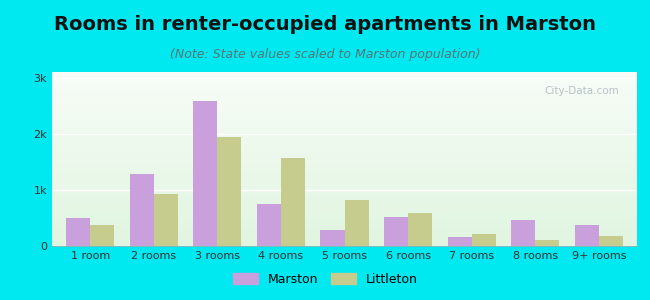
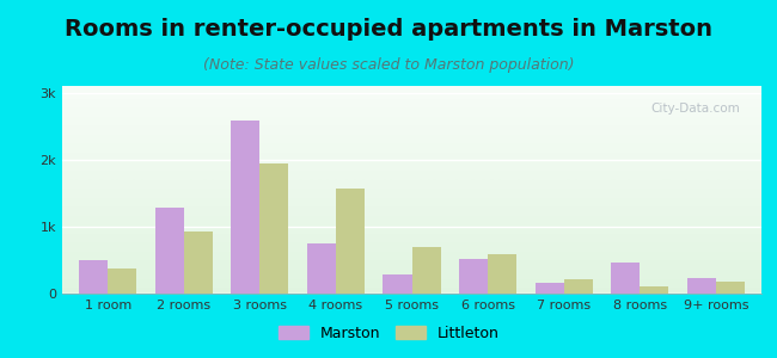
Littleton/5 rooms: 0.82k -> 0.70k
Marston/9+ rooms: 0.38k -> 0.23k
